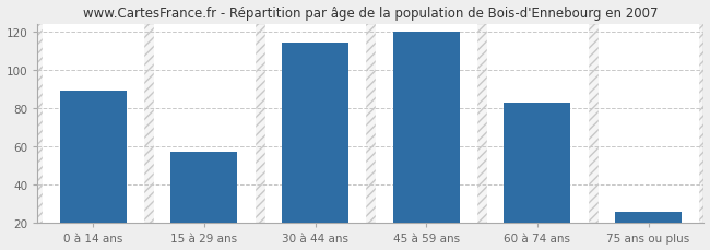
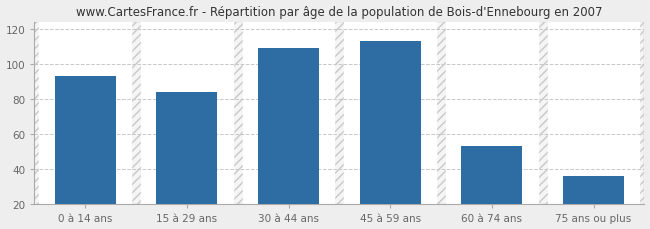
0 à 14 ans: 89 -> 93
15 à 29 ans: 57 -> 84
30 à 44 ans: 114 -> 109
45 à 59 ans: 120 -> 113
60 à 74 ans: 83 -> 53
75 ans ou plus: 26 -> 36
